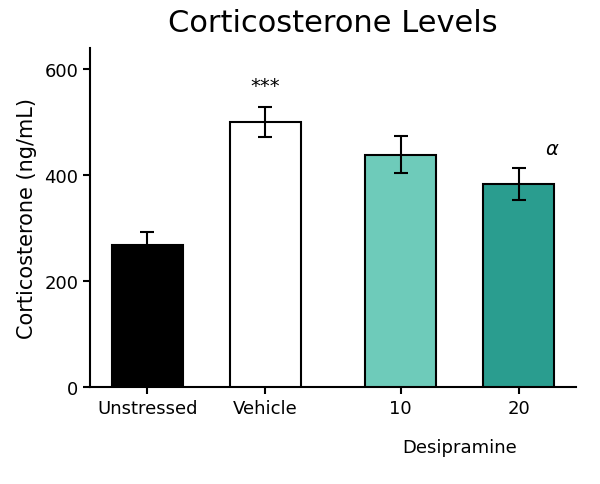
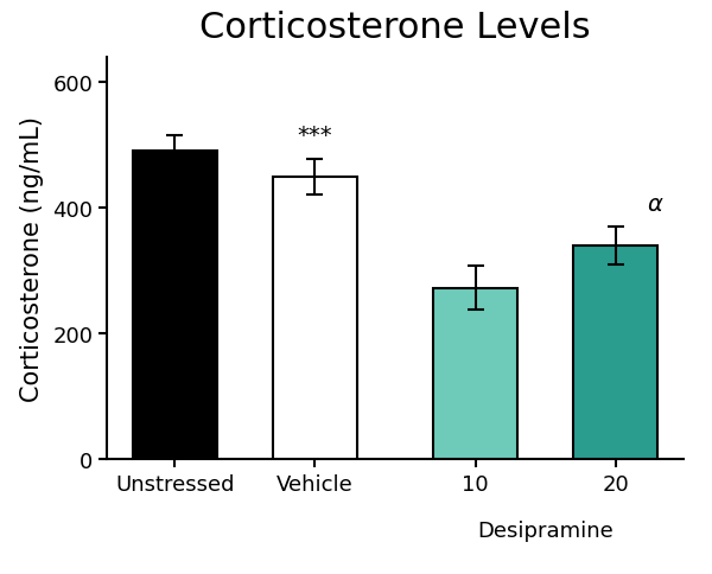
Unstressed: 268 -> 490
Vehicle: 500 -> 448
10: 438 -> 272
20: 383 -> 340
